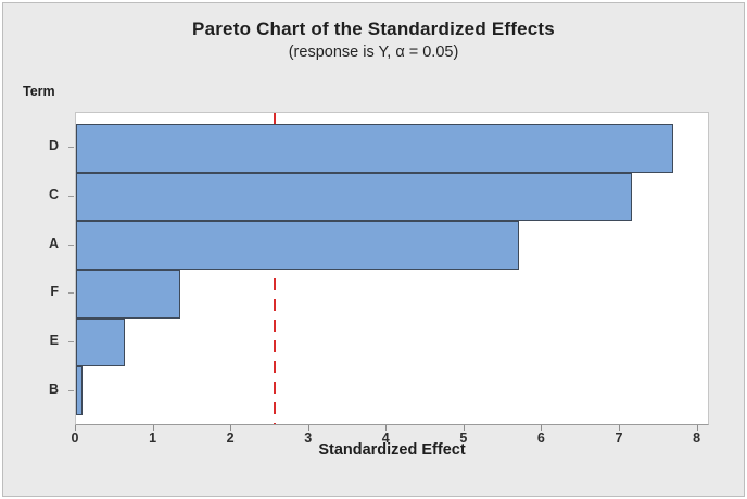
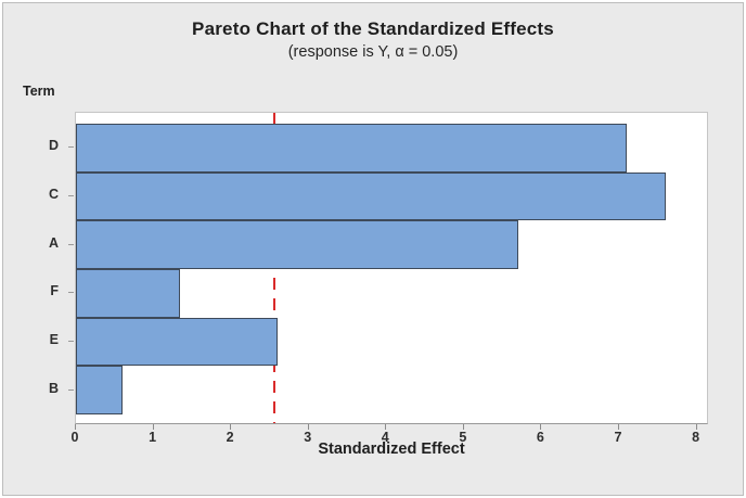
D: 7.7 -> 7.1
C: 7.2 -> 7.6
E: 0.6 -> 2.6
B: 0.1 -> 0.6
